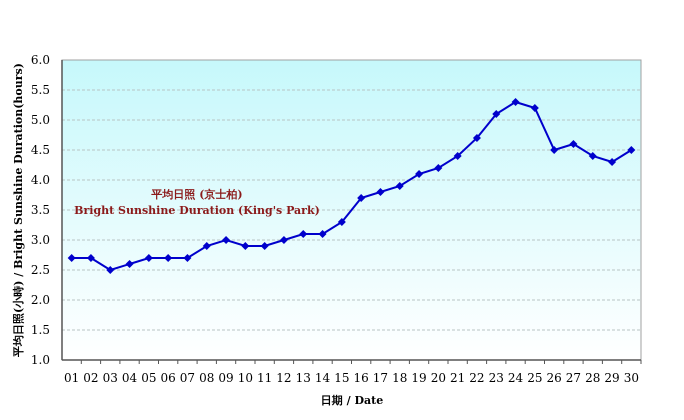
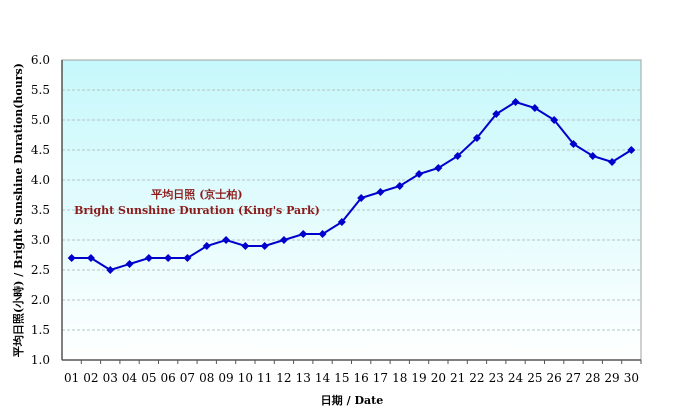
26: 4.5 -> 5.0
